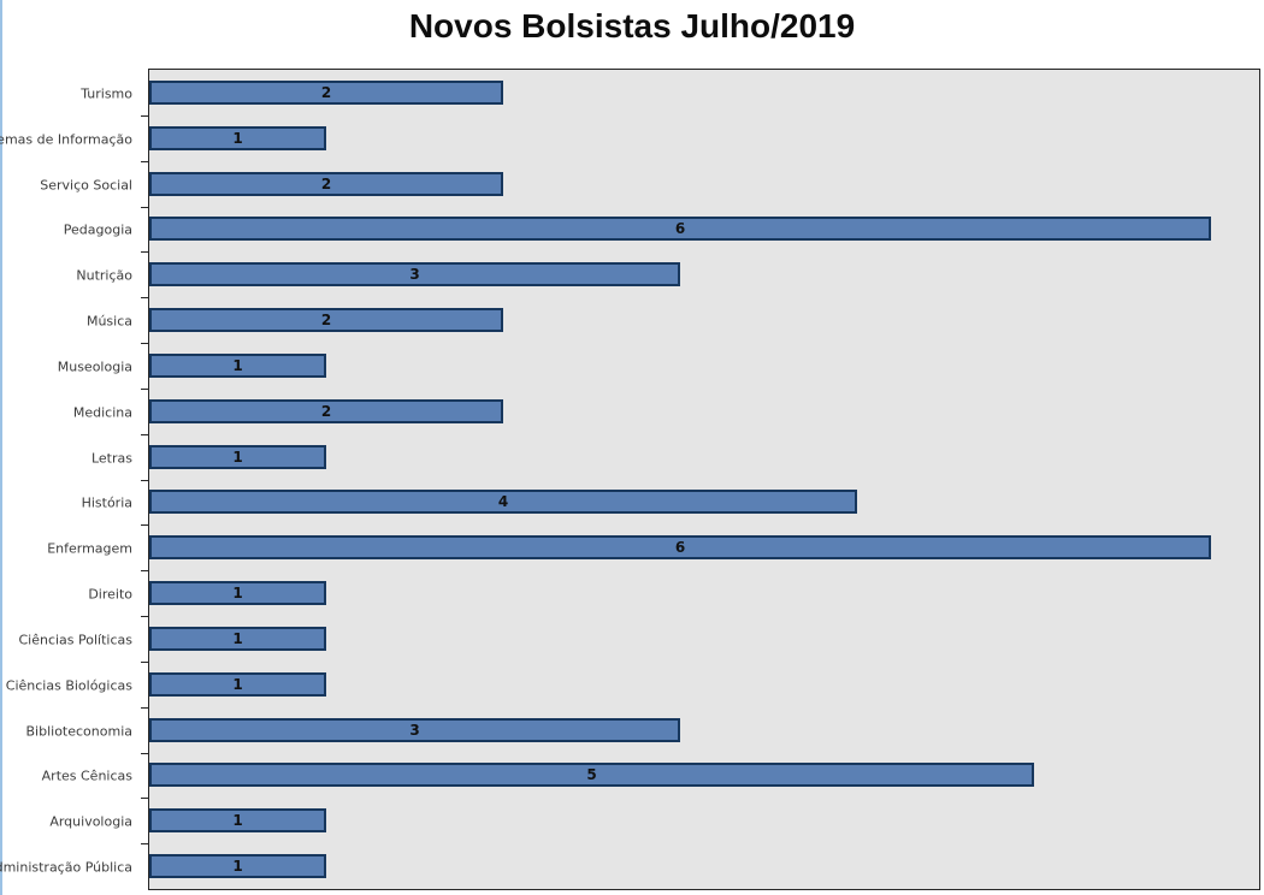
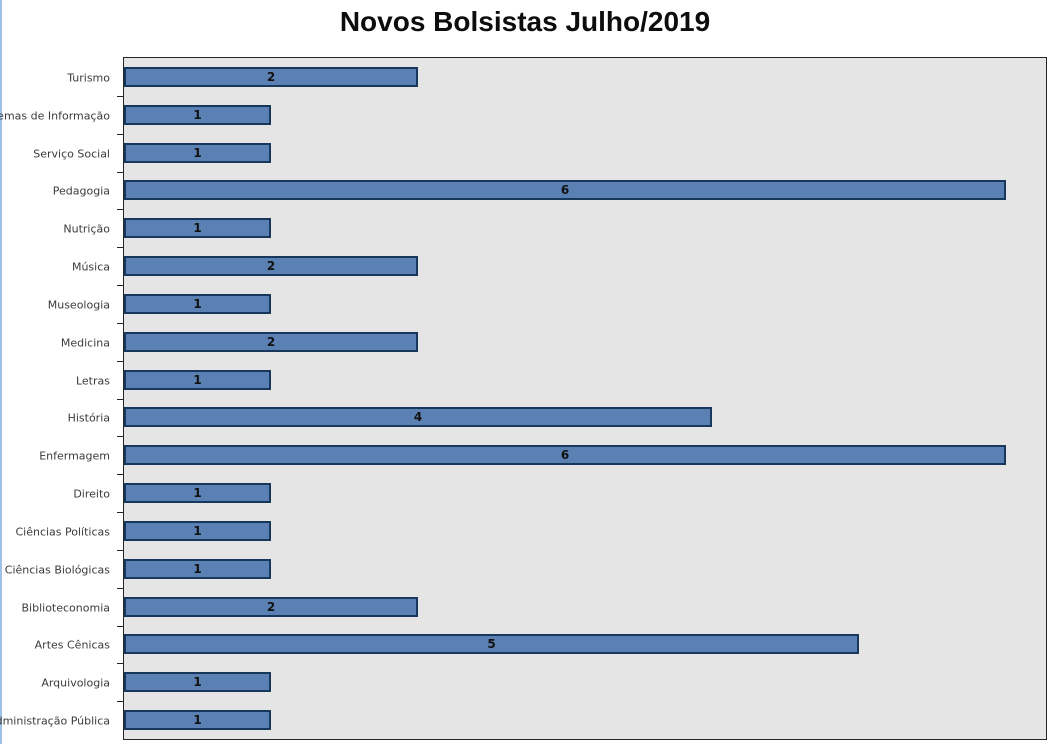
Serviço Social: 2 -> 1
Nutrição: 3 -> 1
Biblioteconomia: 3 -> 2
